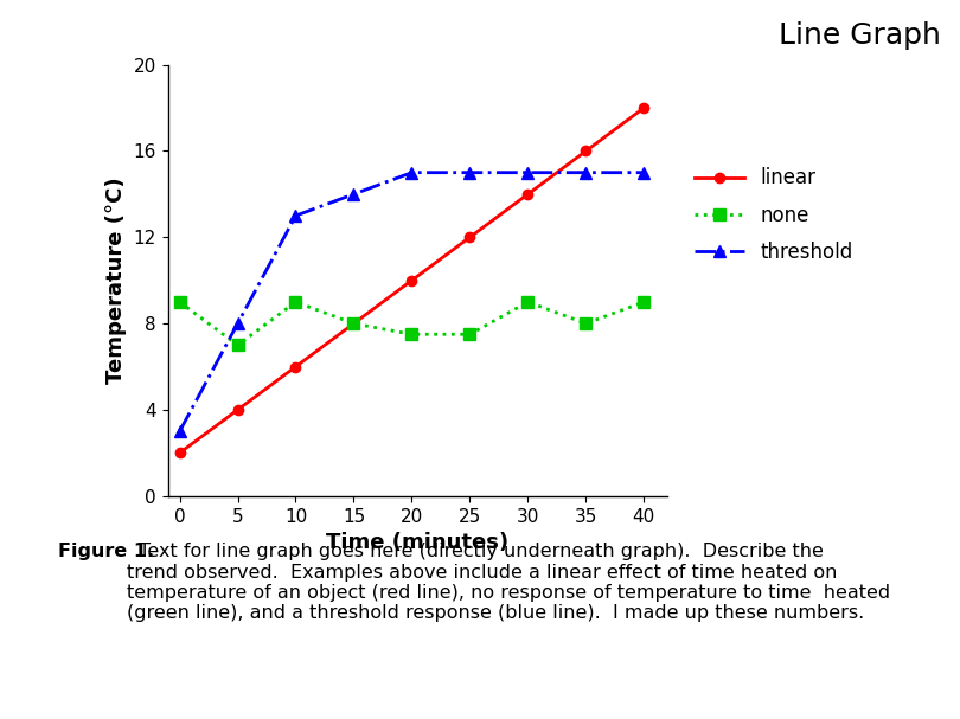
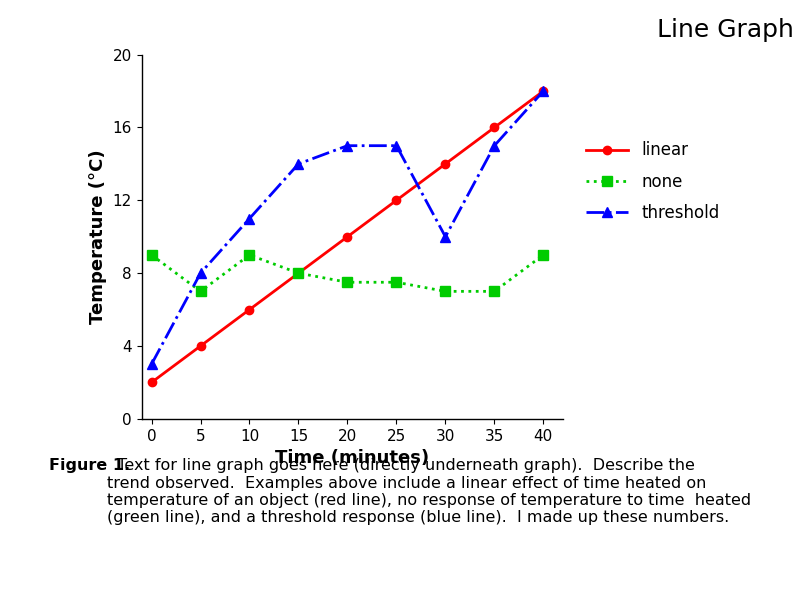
threshold/10: 13 -> 11
none/30: 9.0 -> 7.0
threshold/30: 15 -> 10
none/35: 8.0 -> 7.0
threshold/40: 15 -> 18
